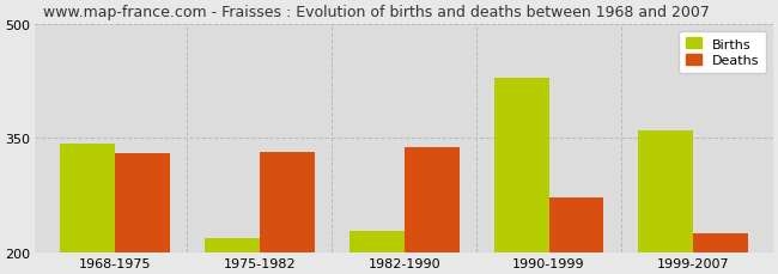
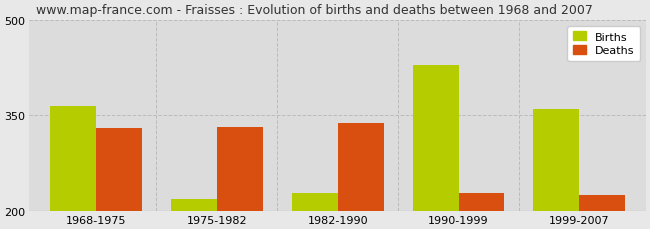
Births/1968-1975: 342 -> 365
Deaths/1990-1999: 272 -> 228
